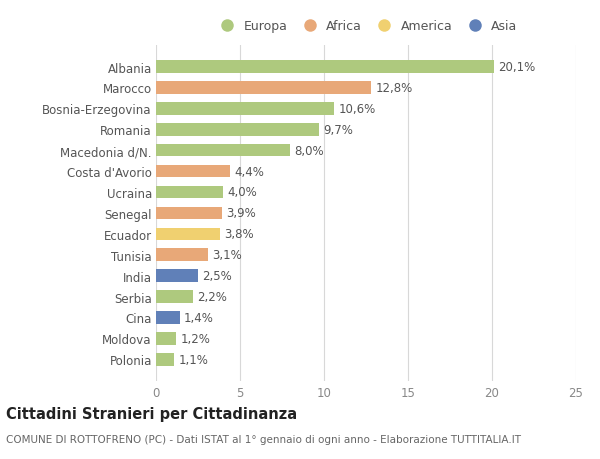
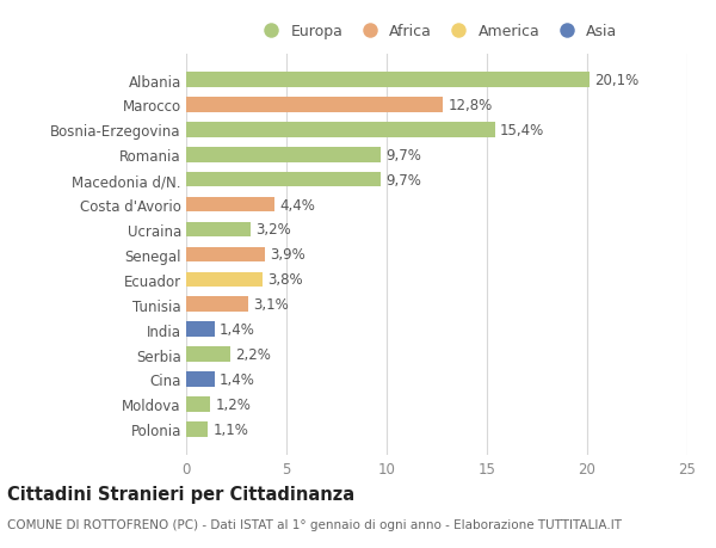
Bosnia-Erzegovina: 10,6% -> 15,4%
Macedonia d/N.: 8,0% -> 9,7%
Ucraina: 4,0% -> 3,2%
India: 2,5% -> 1,4%
